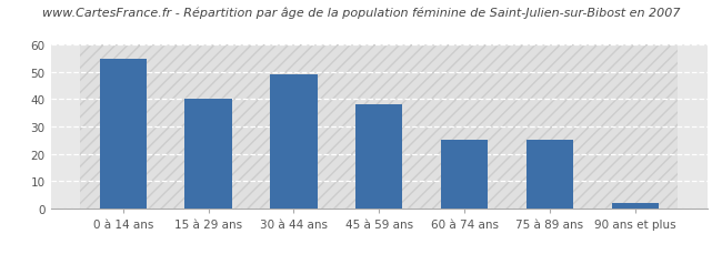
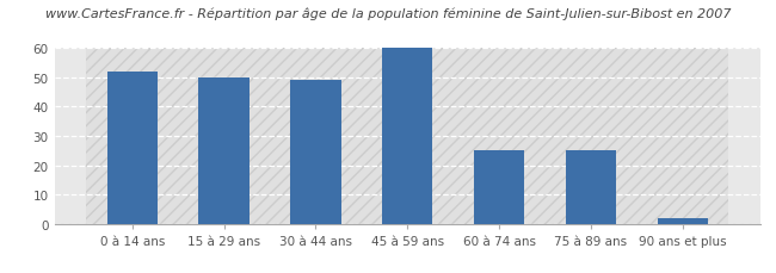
0 à 14 ans: 55 -> 52
15 à 29 ans: 40 -> 50
45 à 59 ans: 38 -> 60
